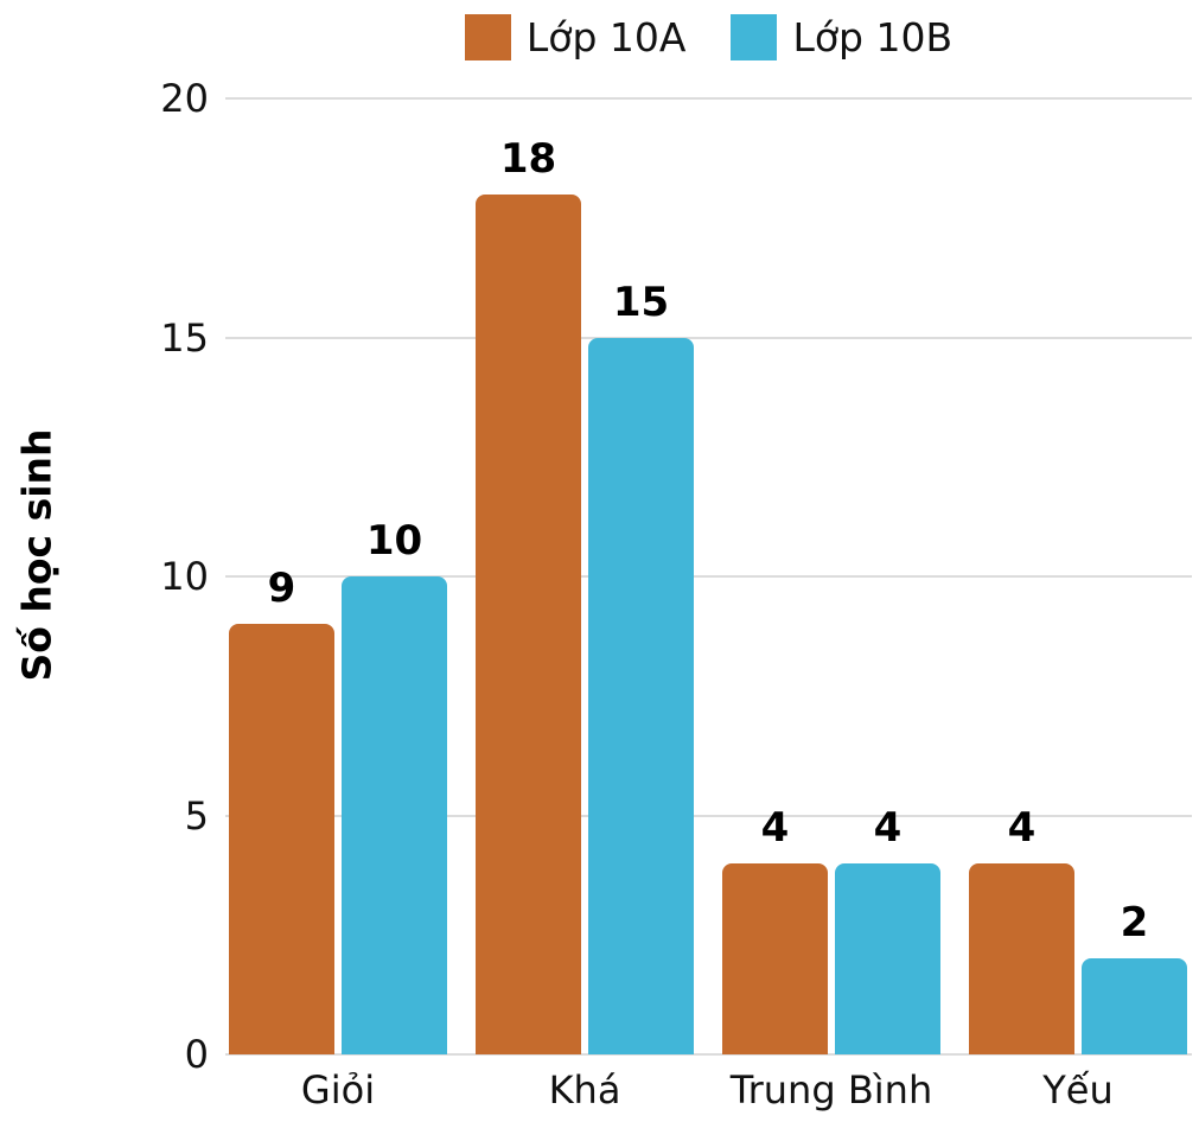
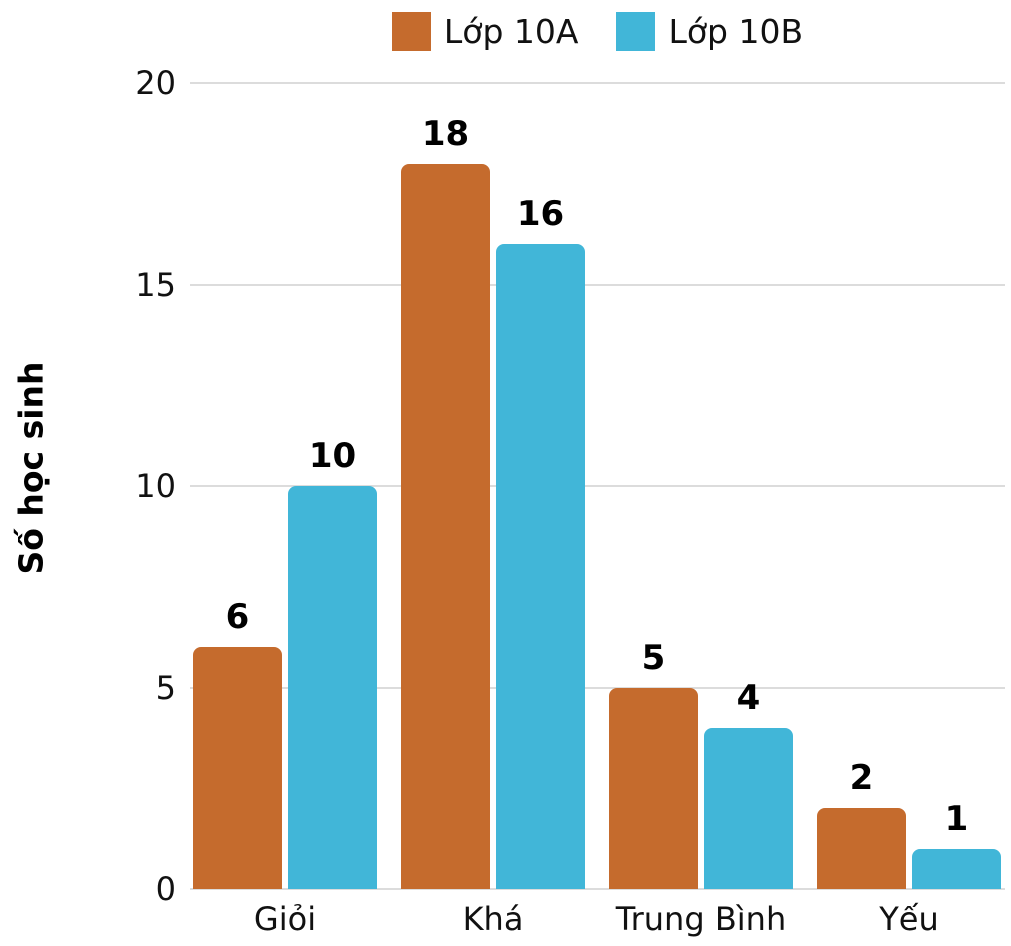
Lớp 10A/Giỏi: 9 -> 6
Lớp 10B/Khá: 15 -> 16
Lớp 10A/Trung Bình: 4 -> 5
Lớp 10A/Yếu: 4 -> 2
Lớp 10B/Yếu: 2 -> 1
